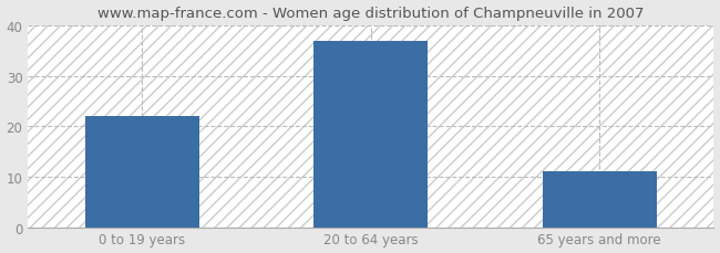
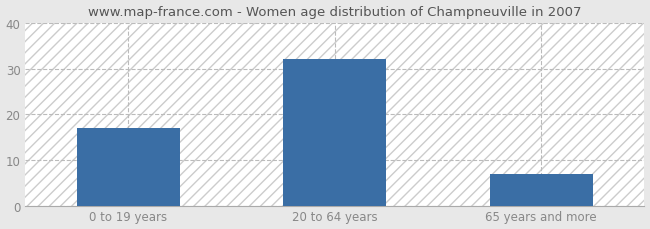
0 to 19 years: 22 -> 17
20 to 64 years: 37 -> 32
65 years and more: 11 -> 7
